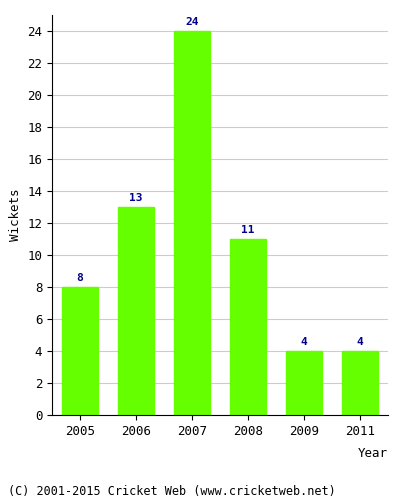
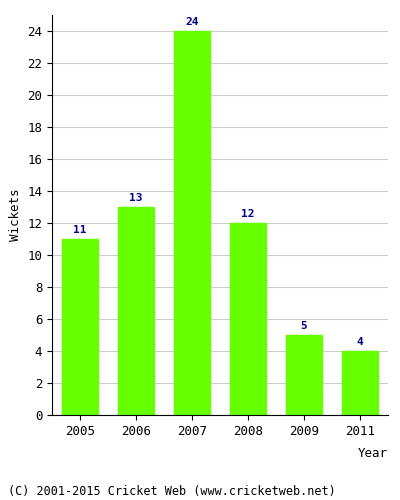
2005: 8 -> 11
2008: 11 -> 12
2009: 4 -> 5
